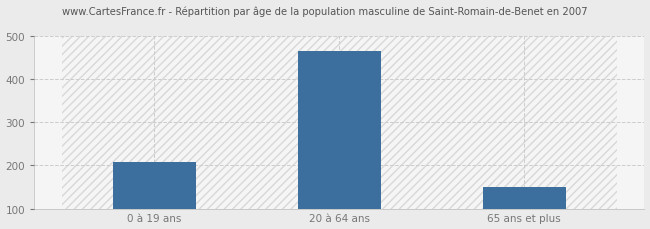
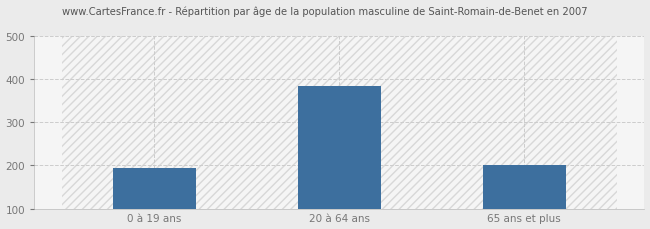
0 à 19 ans: 207 -> 195
20 à 64 ans: 465 -> 385
65 ans et plus: 150 -> 200
